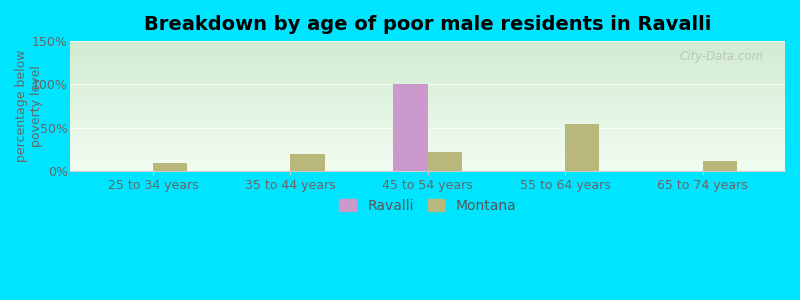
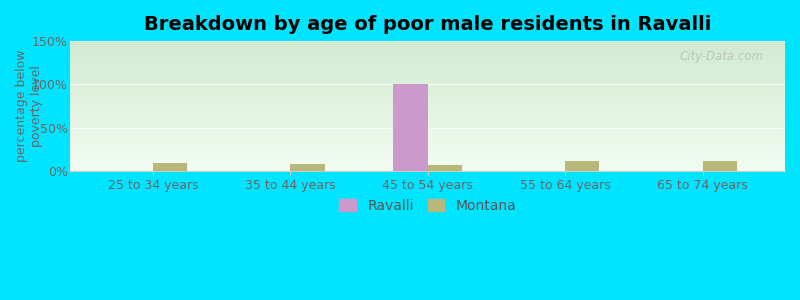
Montana/35 to 44 years: 20% -> 8%
Montana/45 to 54 years: 22% -> 7%
Montana/55 to 64 years: 54% -> 11%
